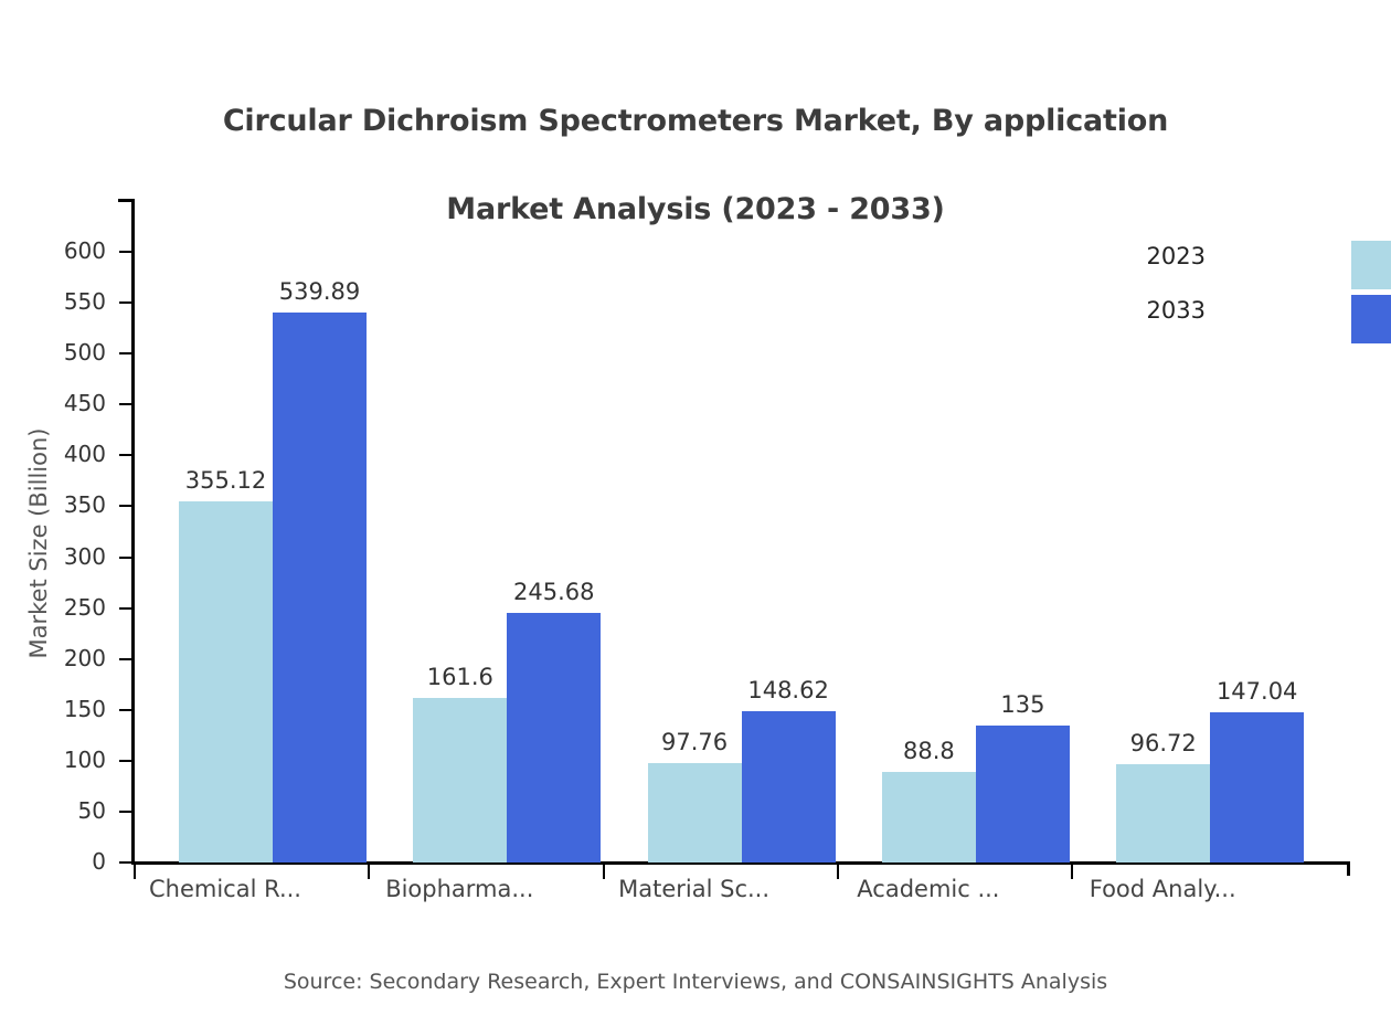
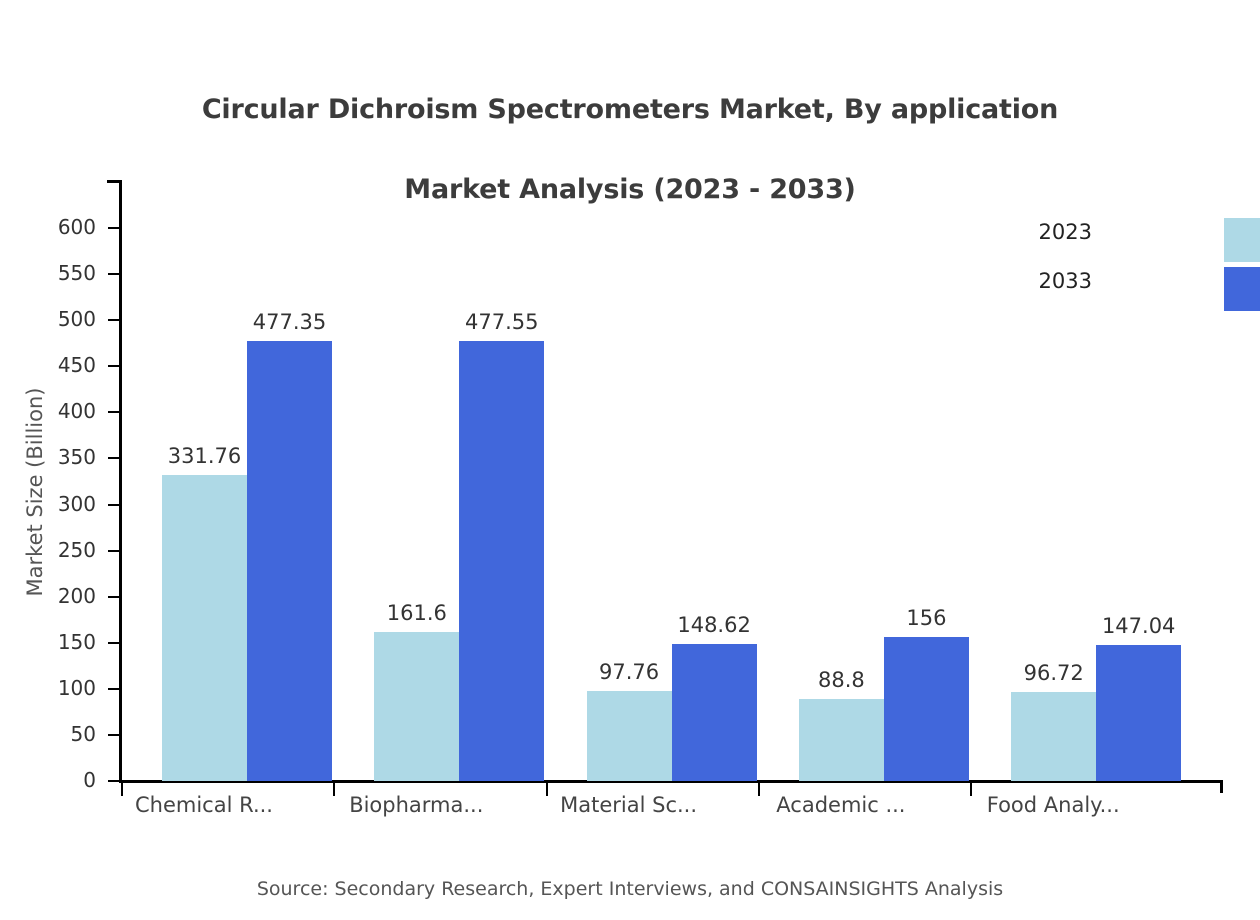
2023/Chemical R...: 355.12 -> 331.76
2033/Chemical R...: 539.89 -> 477.35
2033/Biopharma...: 245.68 -> 477.55
2033/Academic ...: 135 -> 156
